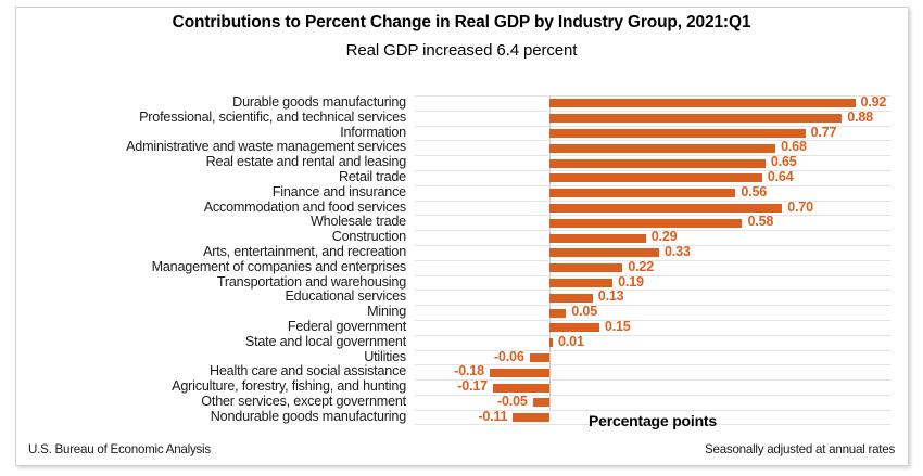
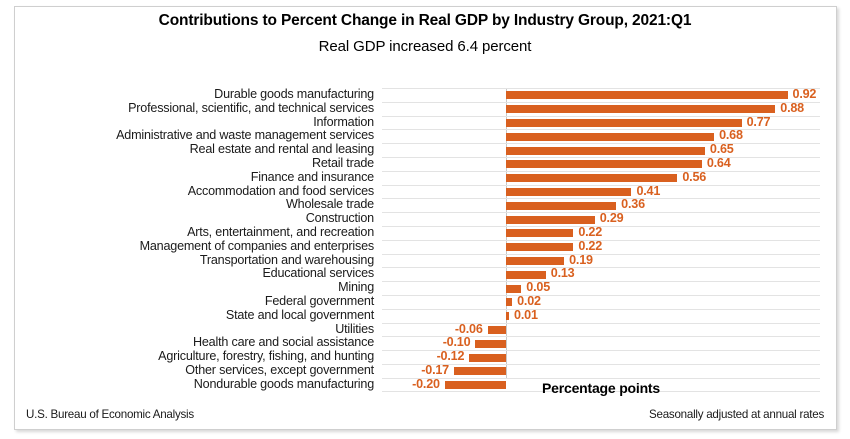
Accommodation and food services: 0.70 -> 0.41
Wholesale trade: 0.58 -> 0.36
Arts, entertainment, and recreation: 0.33 -> 0.22
Federal government: 0.15 -> 0.02
Health care and social assistance: -0.18 -> -0.10
Agriculture, forestry, fishing, and hunting: -0.17 -> -0.12
Other services, except government: -0.05 -> -0.17
Nondurable goods manufacturing: -0.11 -> -0.20
